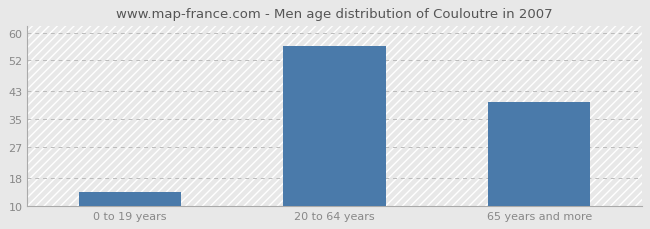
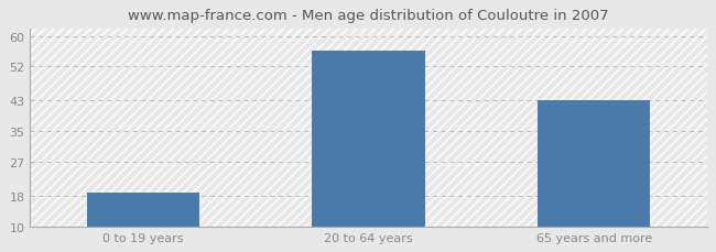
0 to 19 years: 14 -> 19
65 years and more: 40 -> 43
